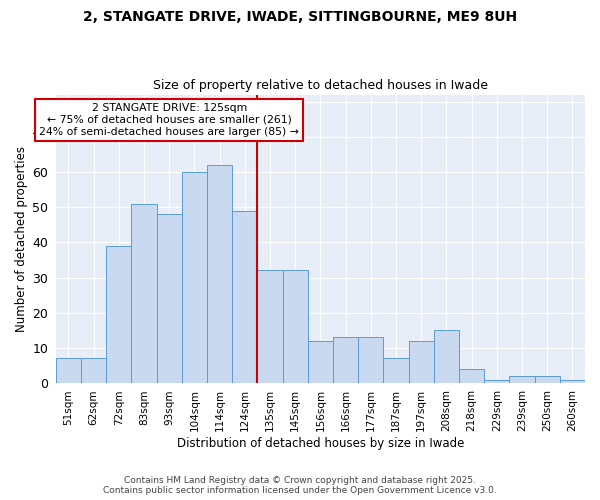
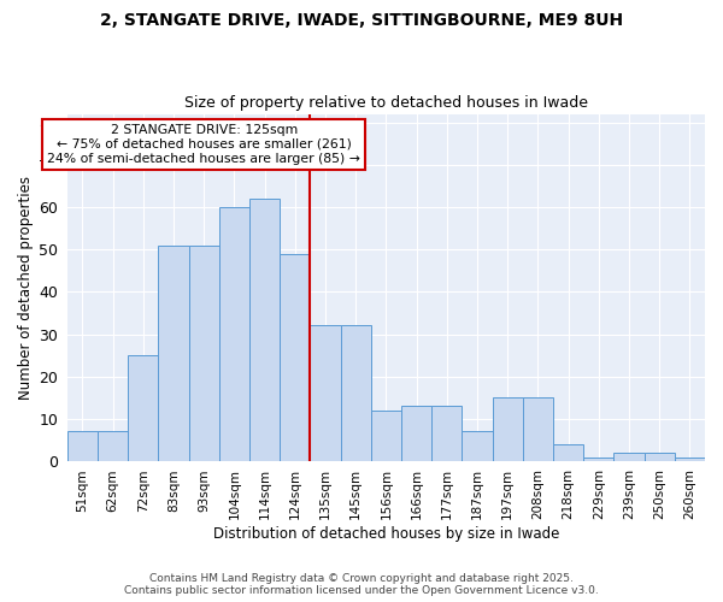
72sqm: 39 -> 25
93sqm: 48 -> 51
197sqm: 12 -> 15
